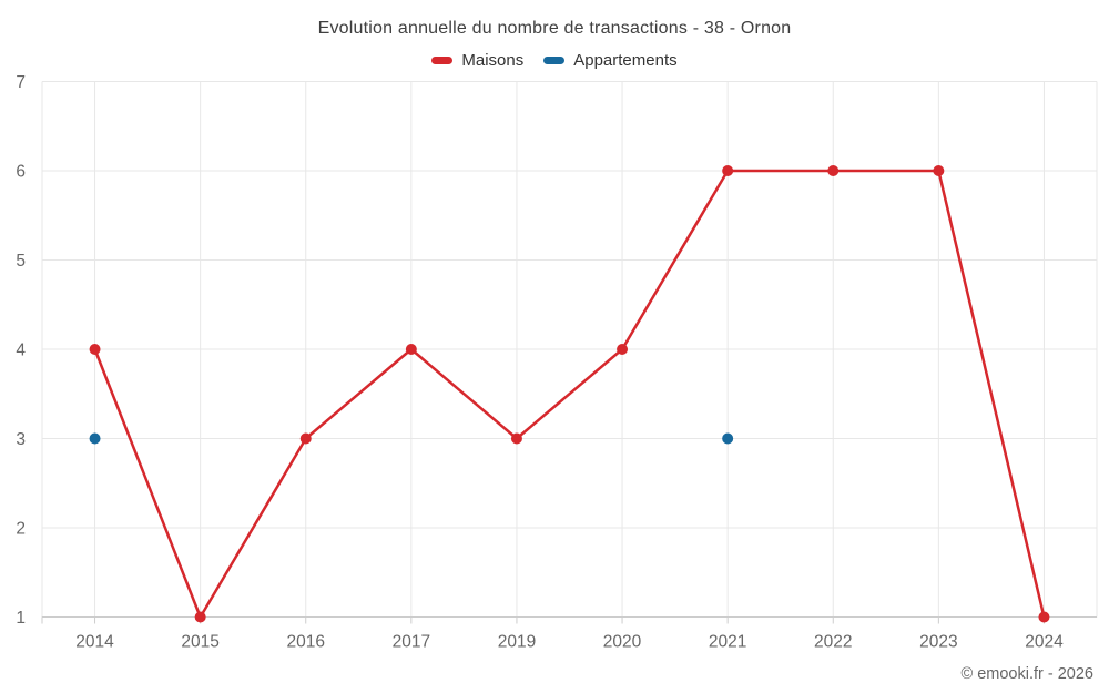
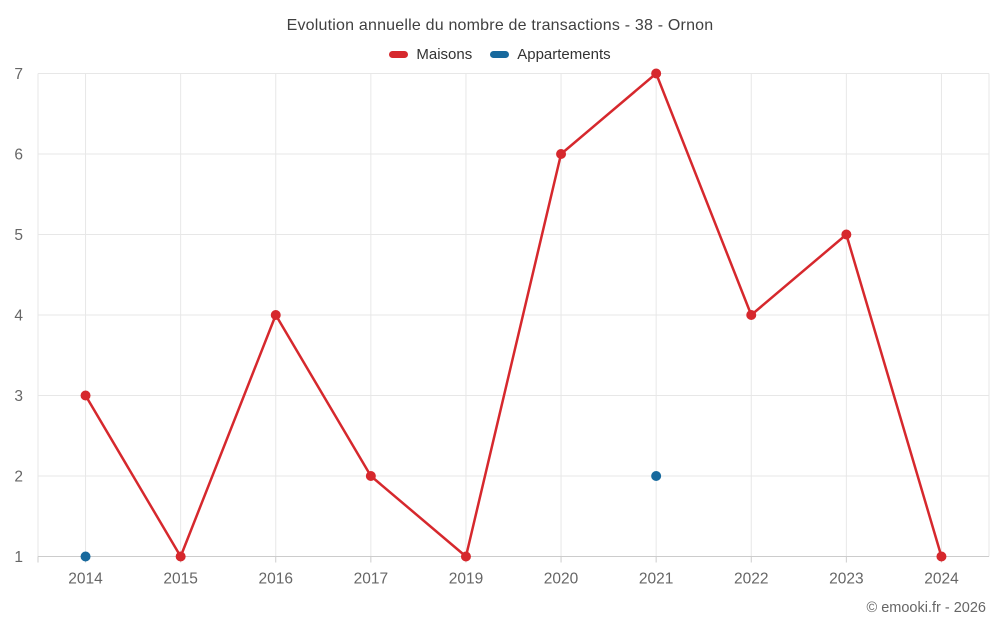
Maisons/2014: 4 -> 3
Appartements/2014: 3 -> 1
Maisons/2016: 3 -> 4
Maisons/2017: 4 -> 2
Maisons/2019: 3 -> 1
Maisons/2020: 4 -> 6
Maisons/2021: 6 -> 7
Appartements/2021: 3 -> 2
Maisons/2022: 6 -> 4
Maisons/2023: 6 -> 5
